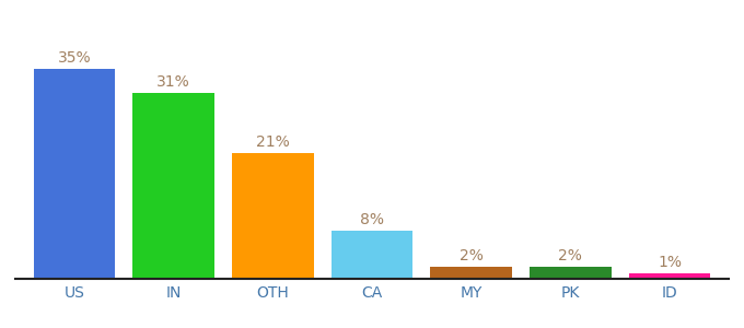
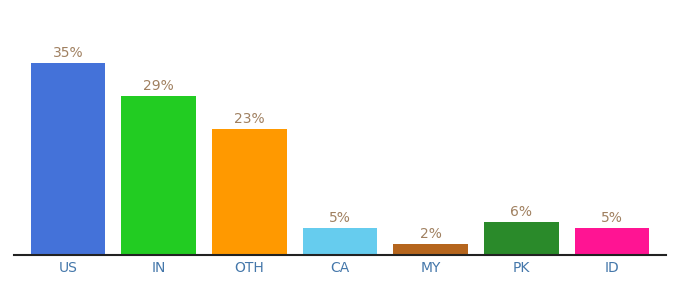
IN: 31% -> 29%
OTH: 21% -> 23%
CA: 8% -> 5%
PK: 2% -> 6%
ID: 1% -> 5%
